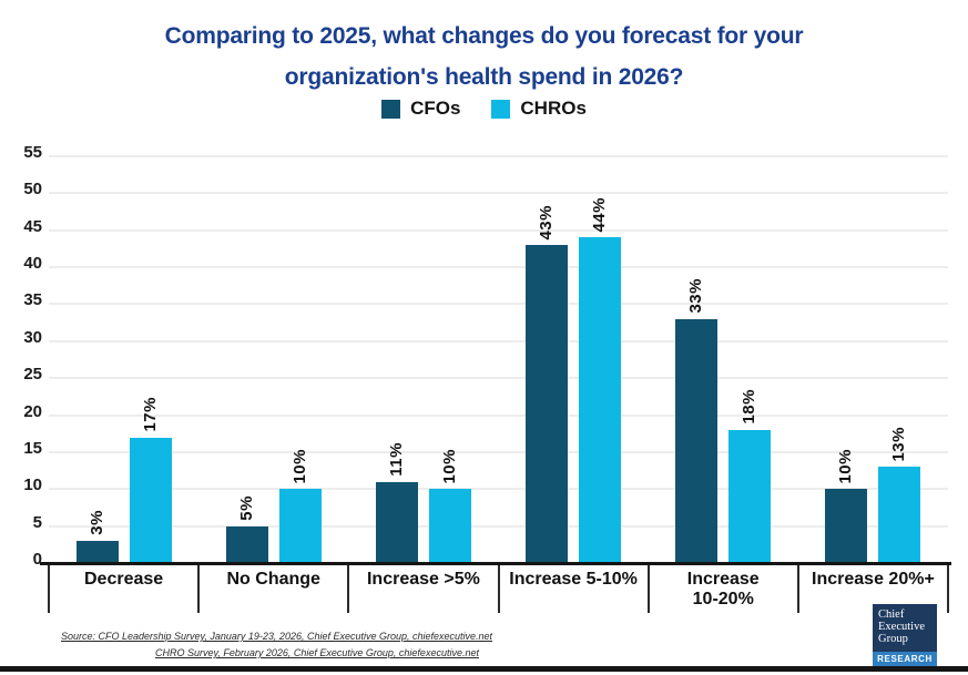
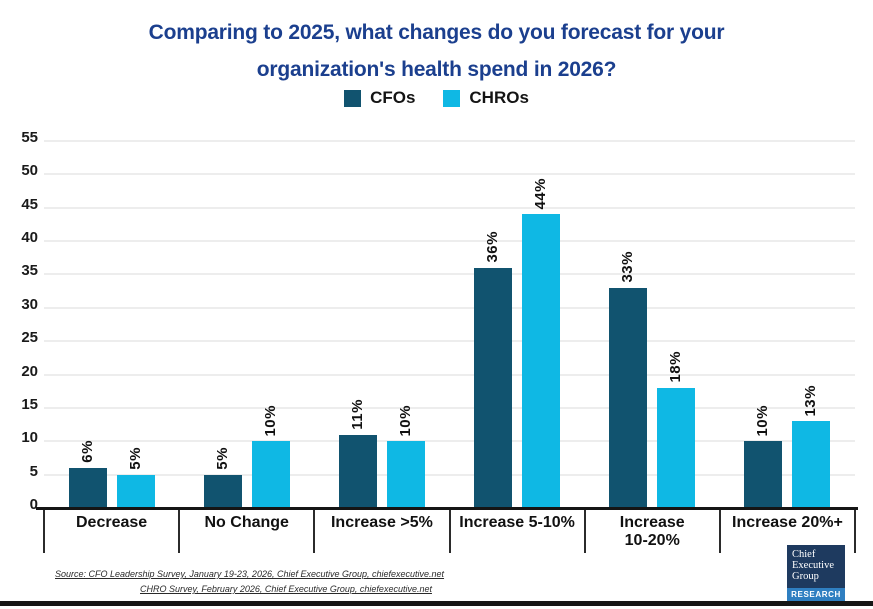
CFOs/Decrease: 3% -> 6%
CHROs/Decrease: 17% -> 5%
CFOs/Increase 5-10%: 43% -> 36%
